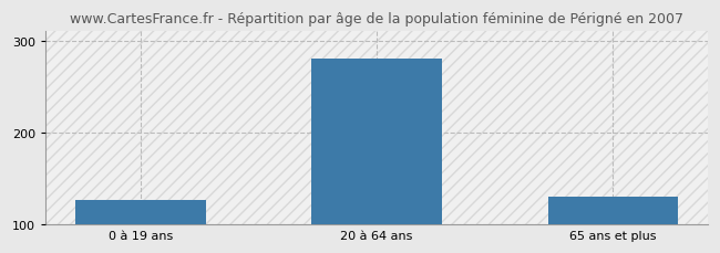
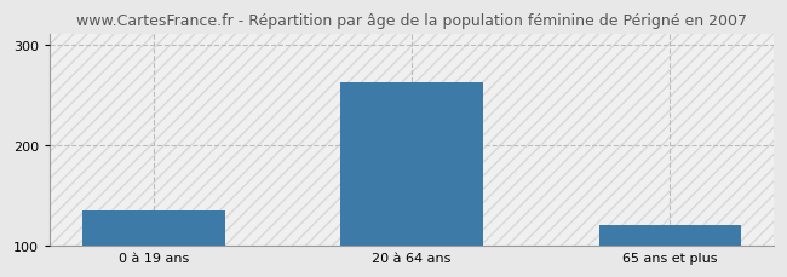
0 à 19 ans: 126 -> 135
20 à 64 ans: 280 -> 262
65 ans et plus: 130 -> 120
